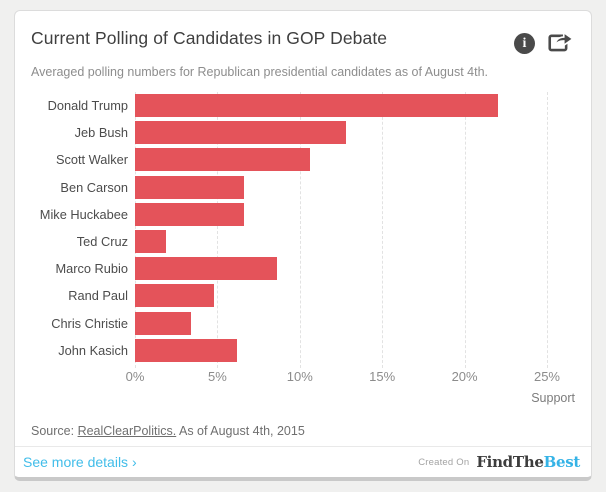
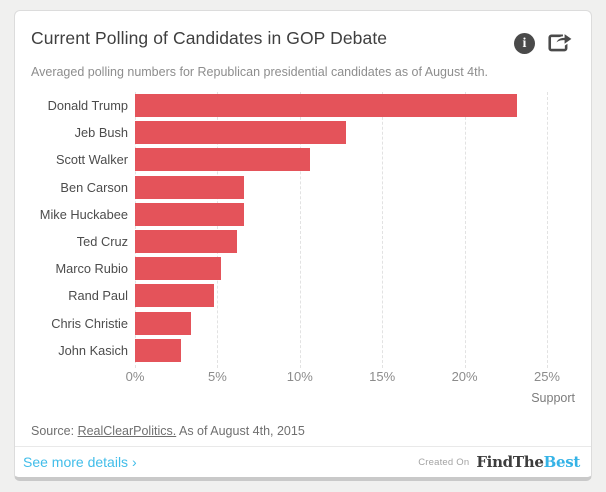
Donald Trump: 22.0% -> 23.2%
Ted Cruz: 1.9% -> 6.2%
Marco Rubio: 8.6% -> 5.2%
John Kasich: 6.2% -> 2.8%
